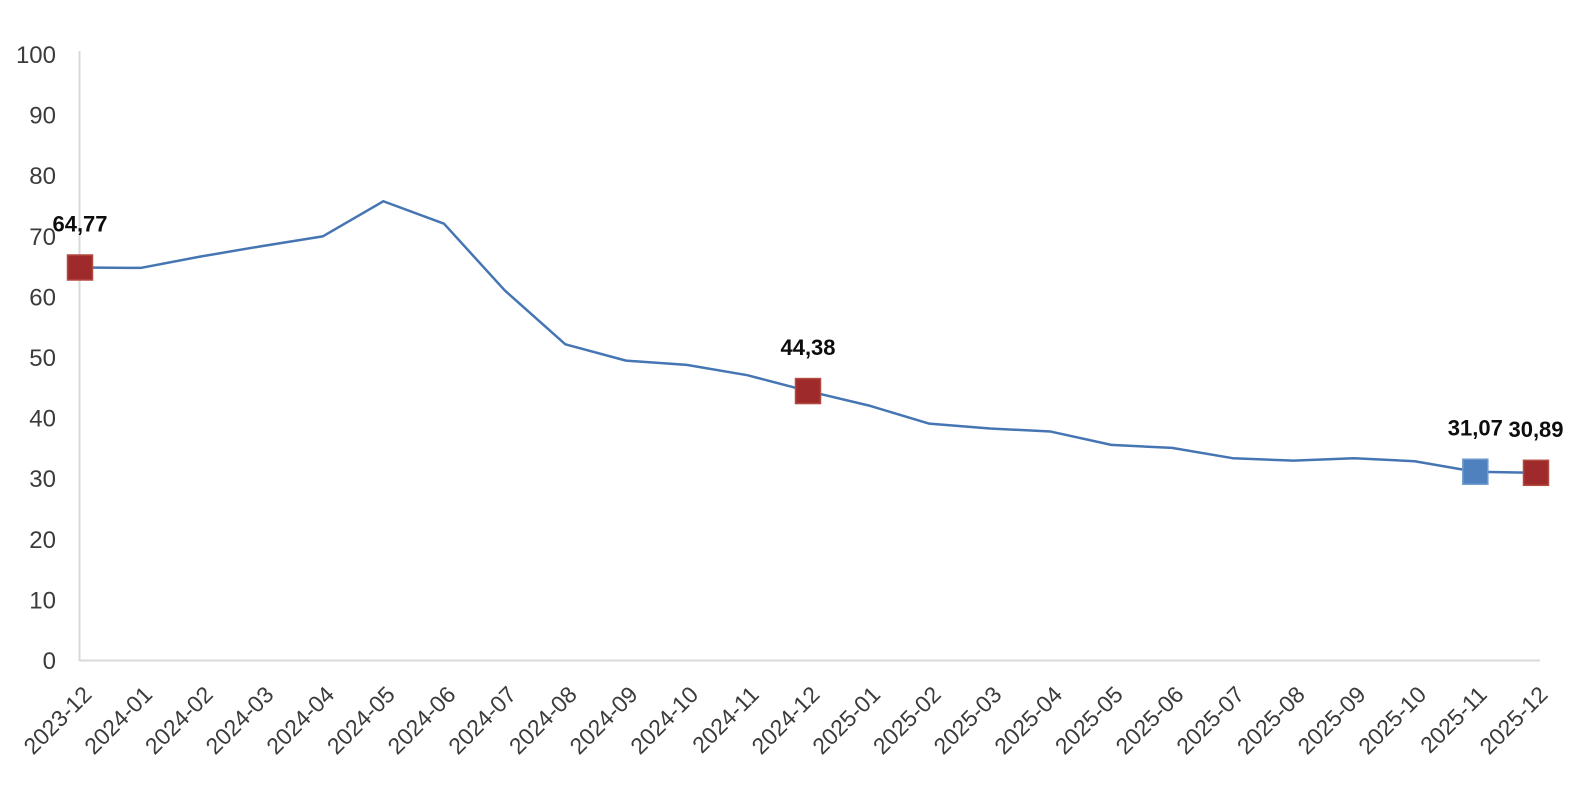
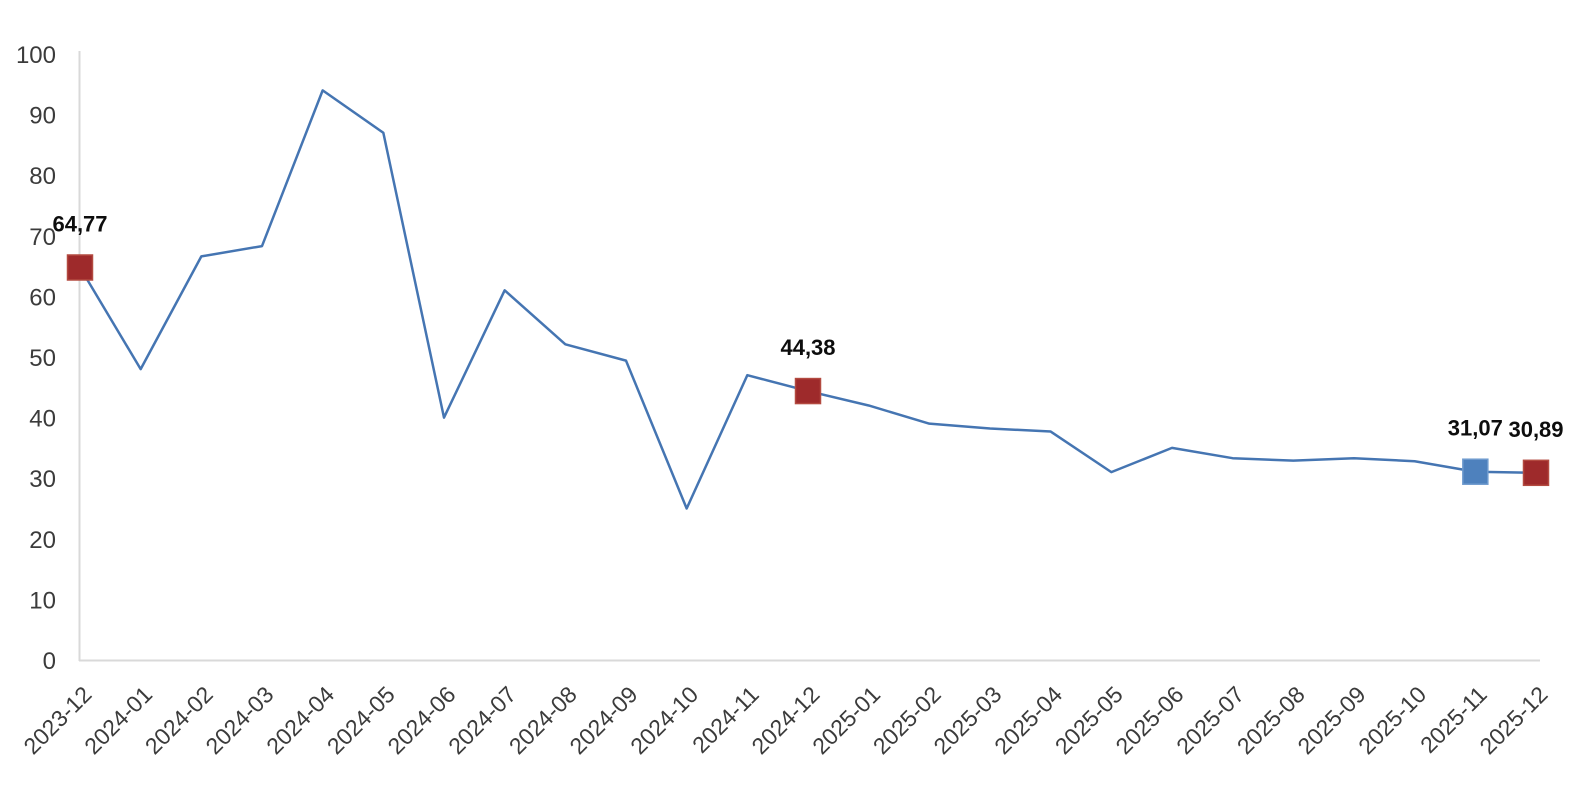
2024-01: 65 -> 48
2024-04: 70 -> 94
2024-05: 76 -> 87
2024-06: 72 -> 40
2024-10: 49 -> 25
2025-05: 36 -> 31
